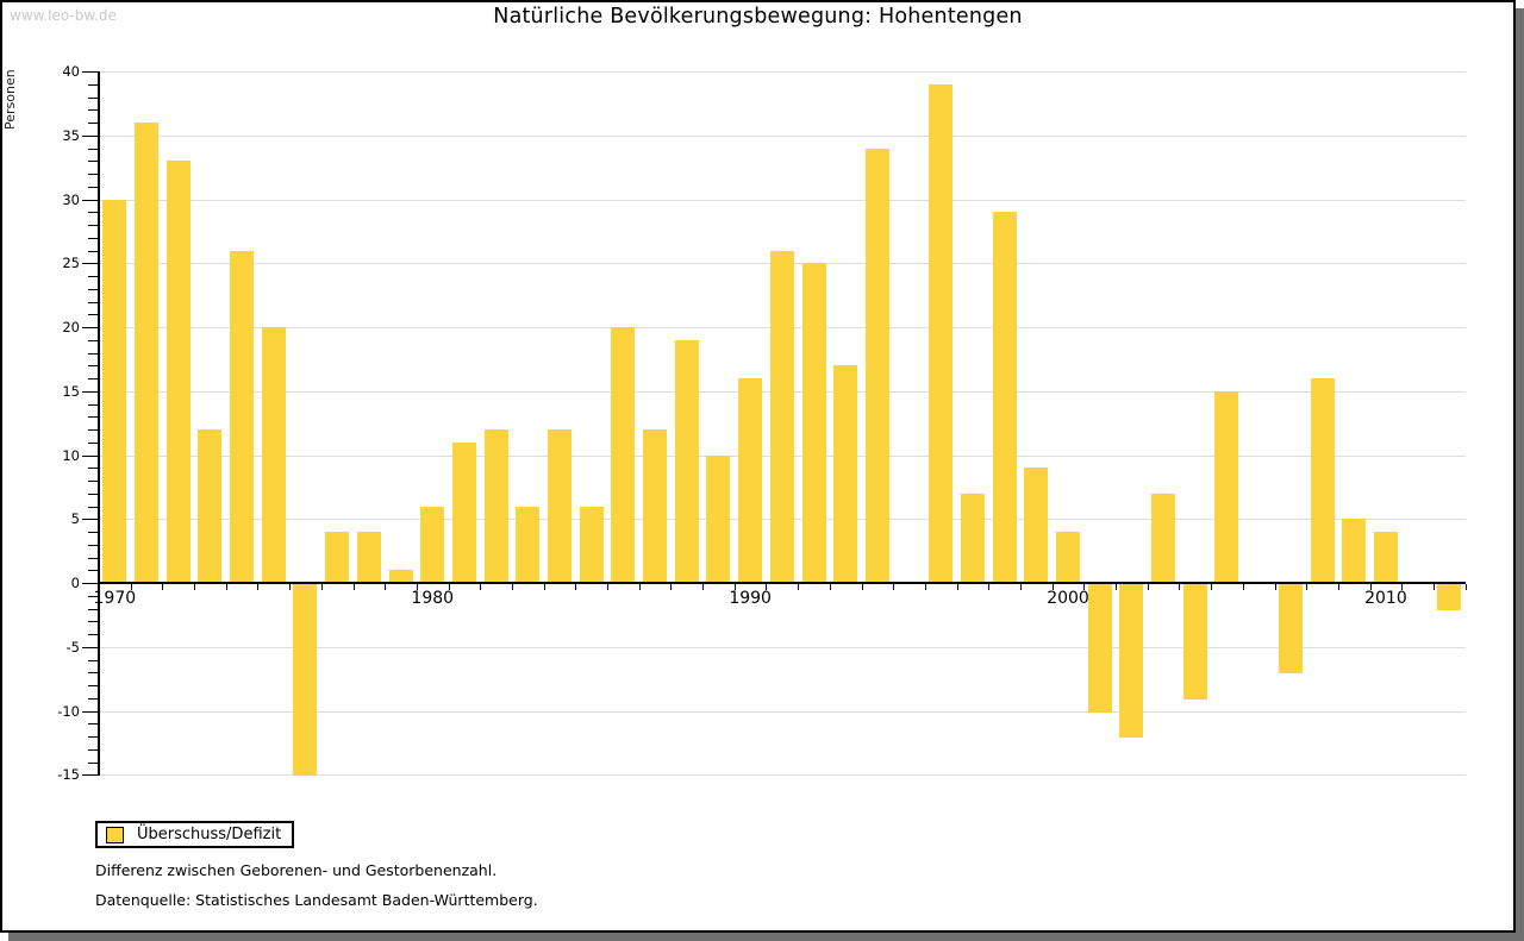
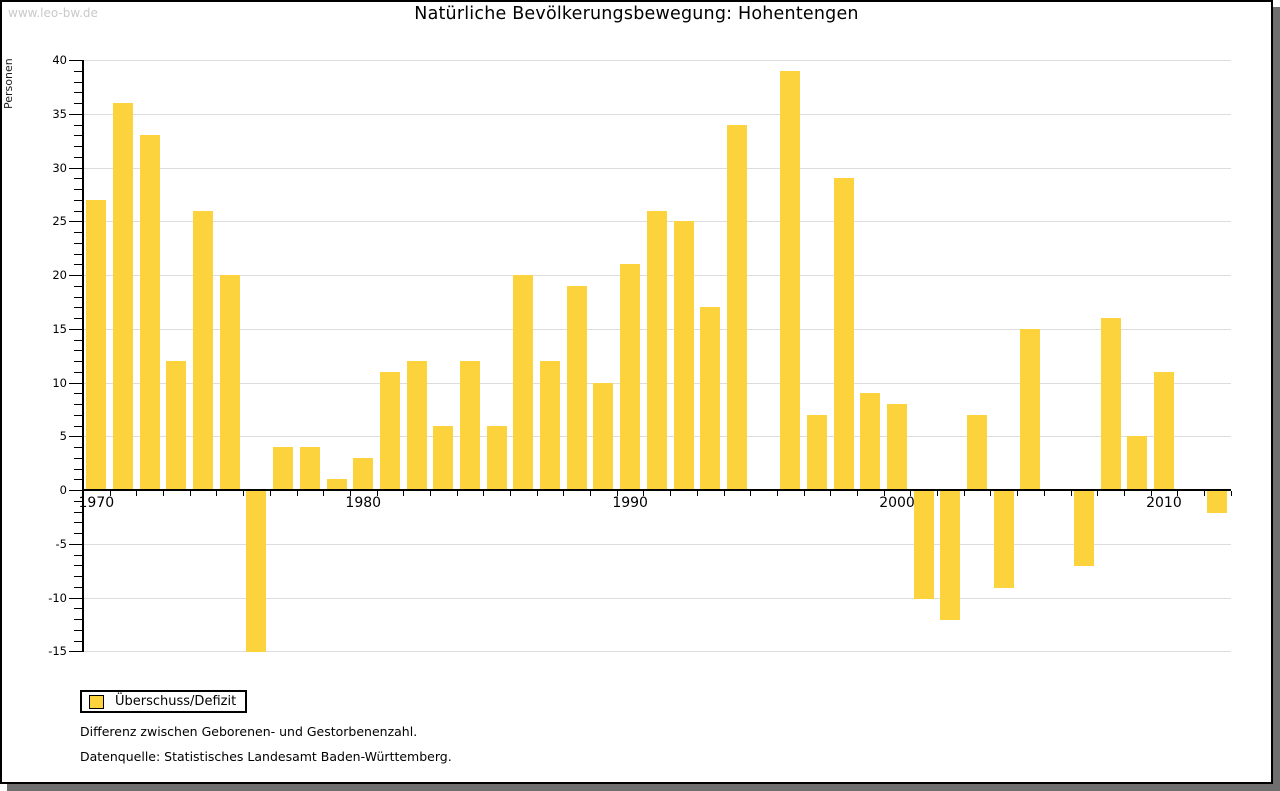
1970: 30 -> 27
1980: 6 -> 3
1990: 16 -> 21
2000: 4 -> 8
2010: 4 -> 11
